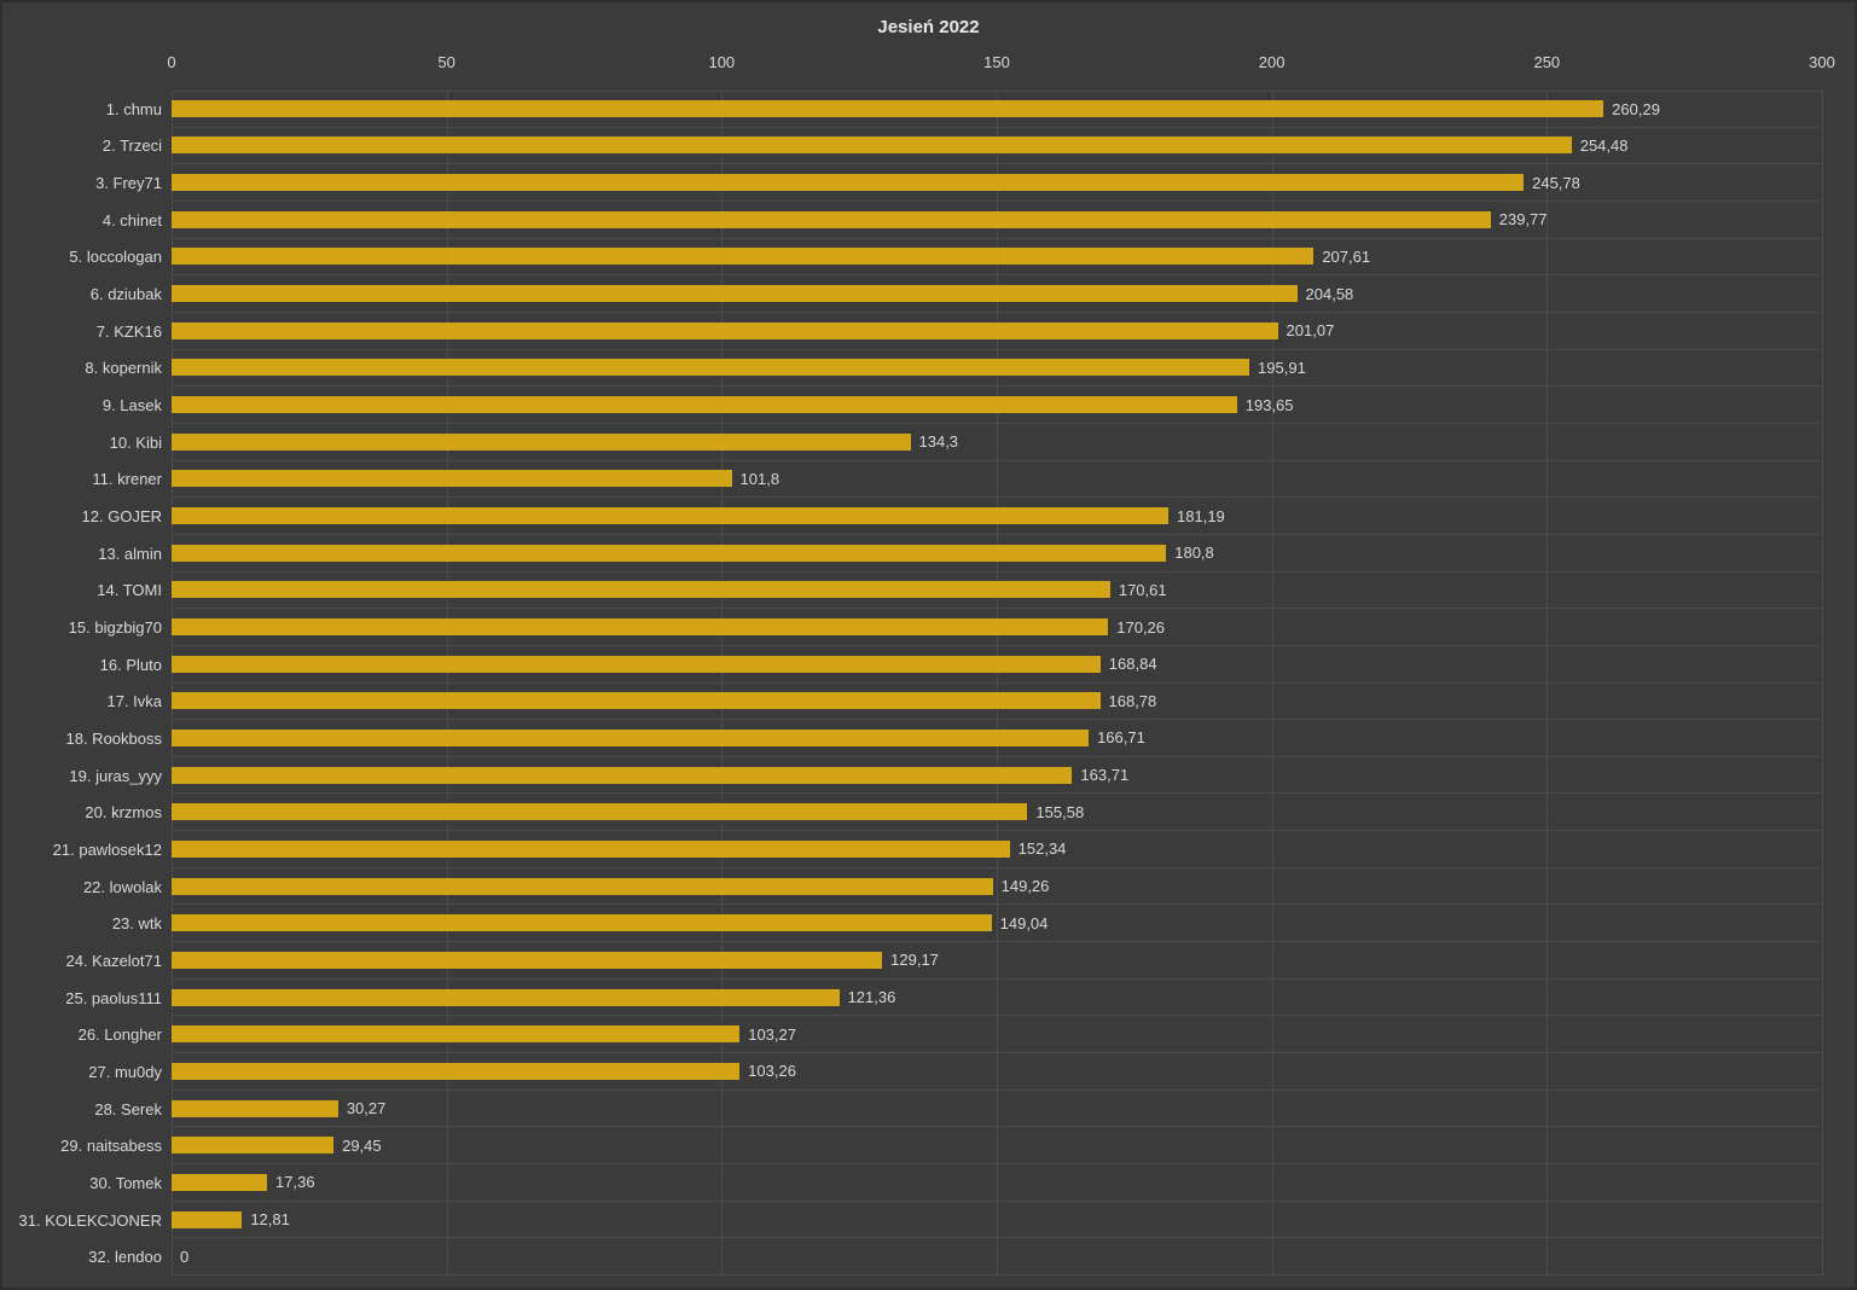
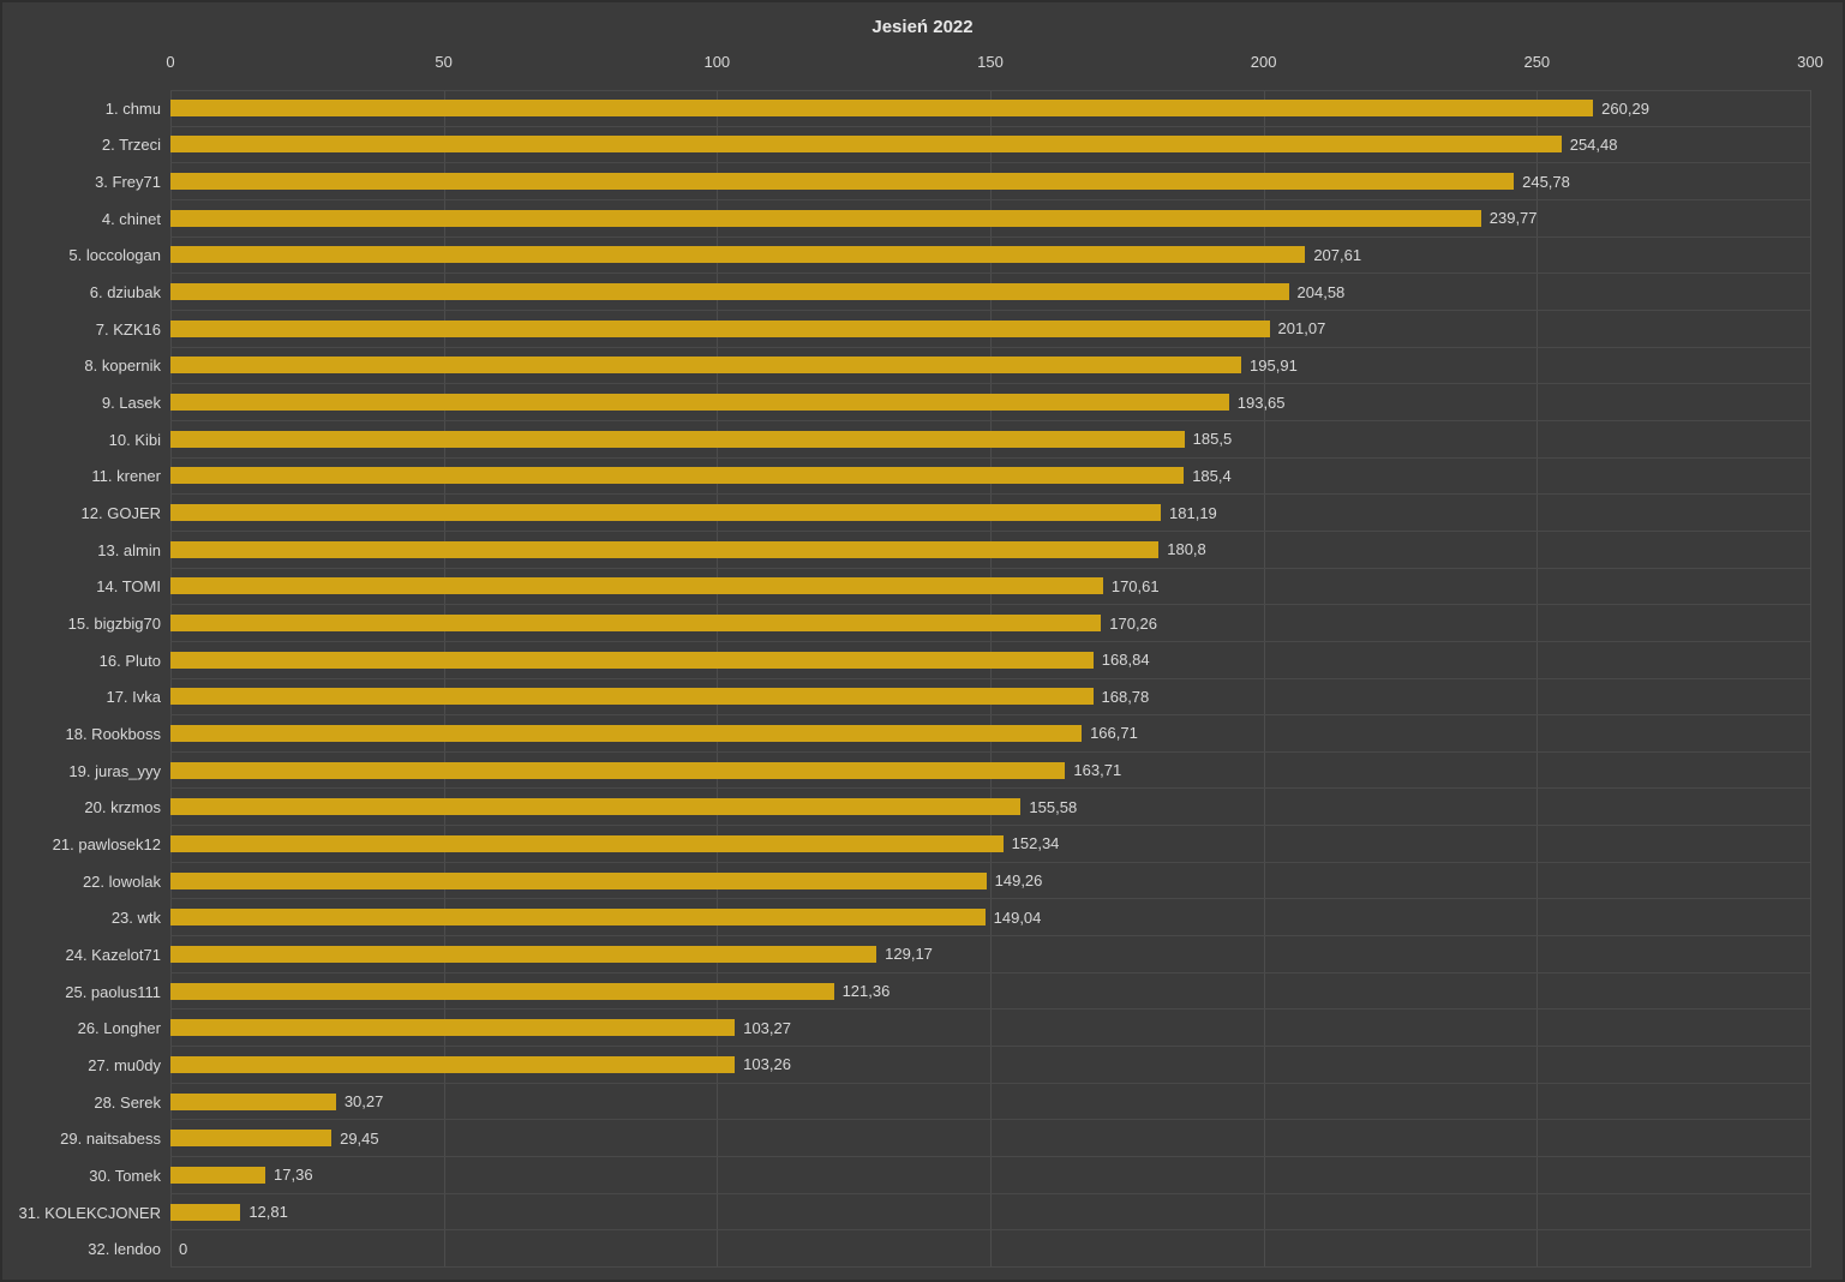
10. Kibi: 134,3 -> 185,5
11. krener: 101,8 -> 185,4
